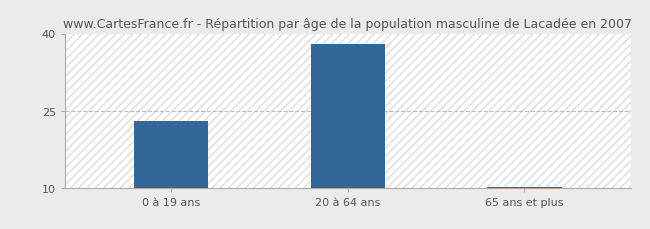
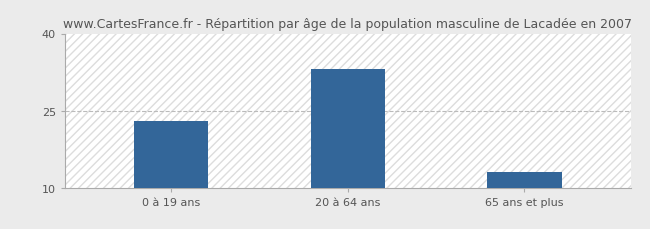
20 à 64 ans: 38.0 -> 33.0
65 ans et plus: 10.2 -> 13.0
